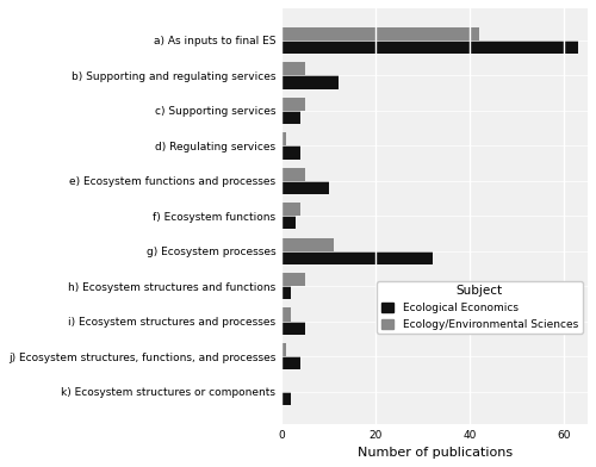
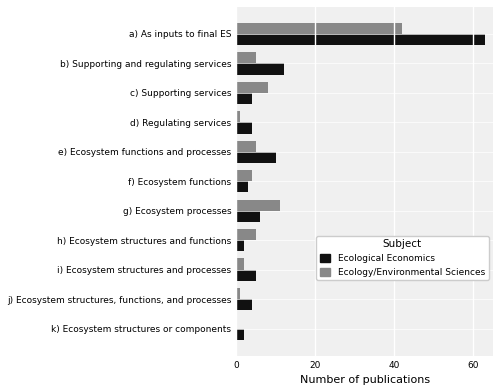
Ecology/Environmental Sciences/c) Supporting services: 5 -> 8
Ecological Economics/g) Ecosystem processes: 32 -> 6
